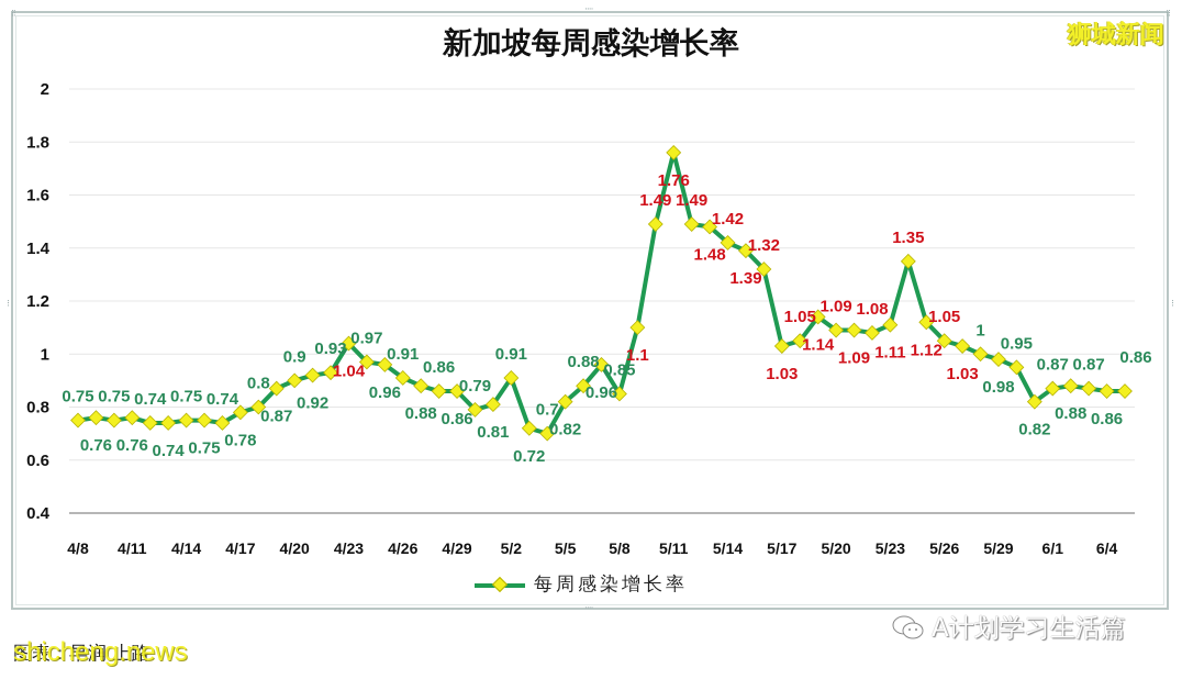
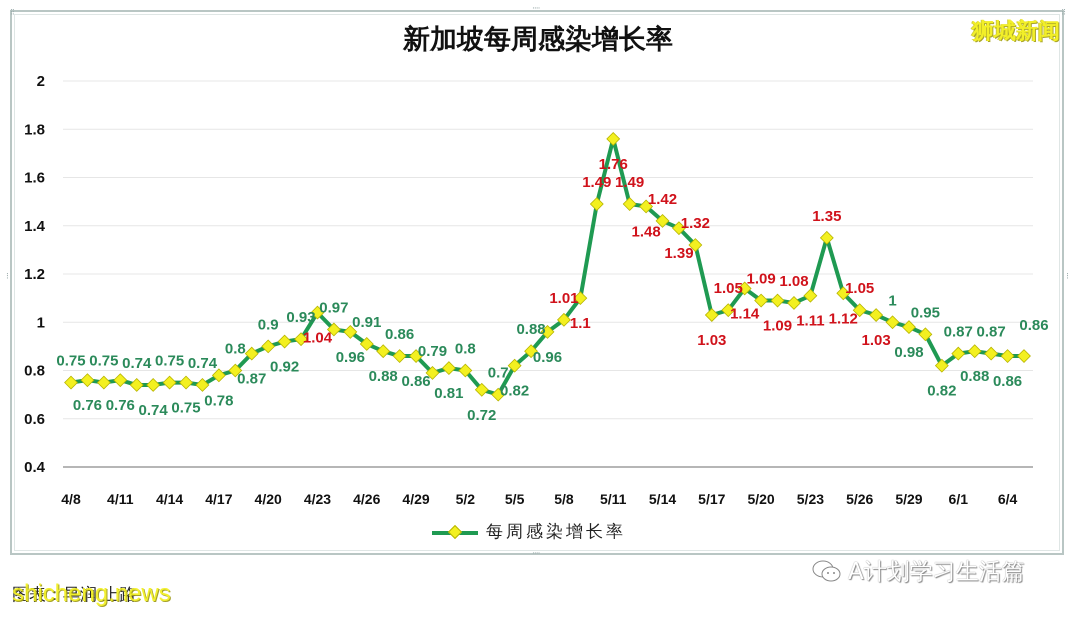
5/2: 0.91 -> 0.8
5/8: 0.85 -> 1.01
